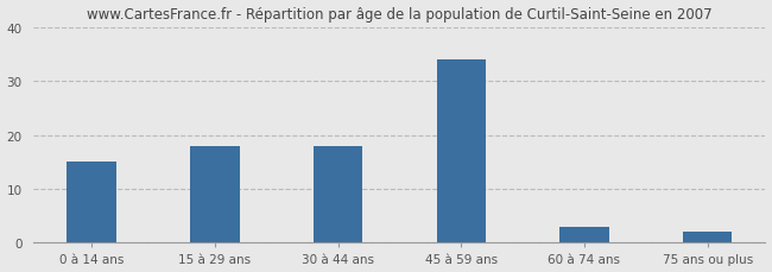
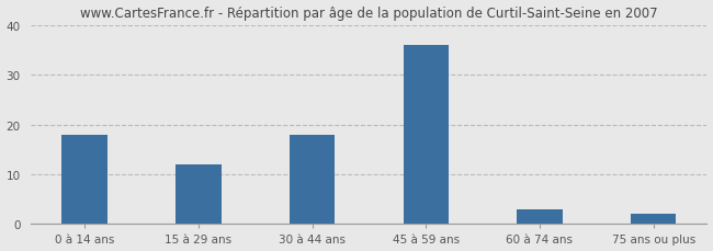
0 à 14 ans: 15 -> 18
15 à 29 ans: 18 -> 12
45 à 59 ans: 34 -> 36
